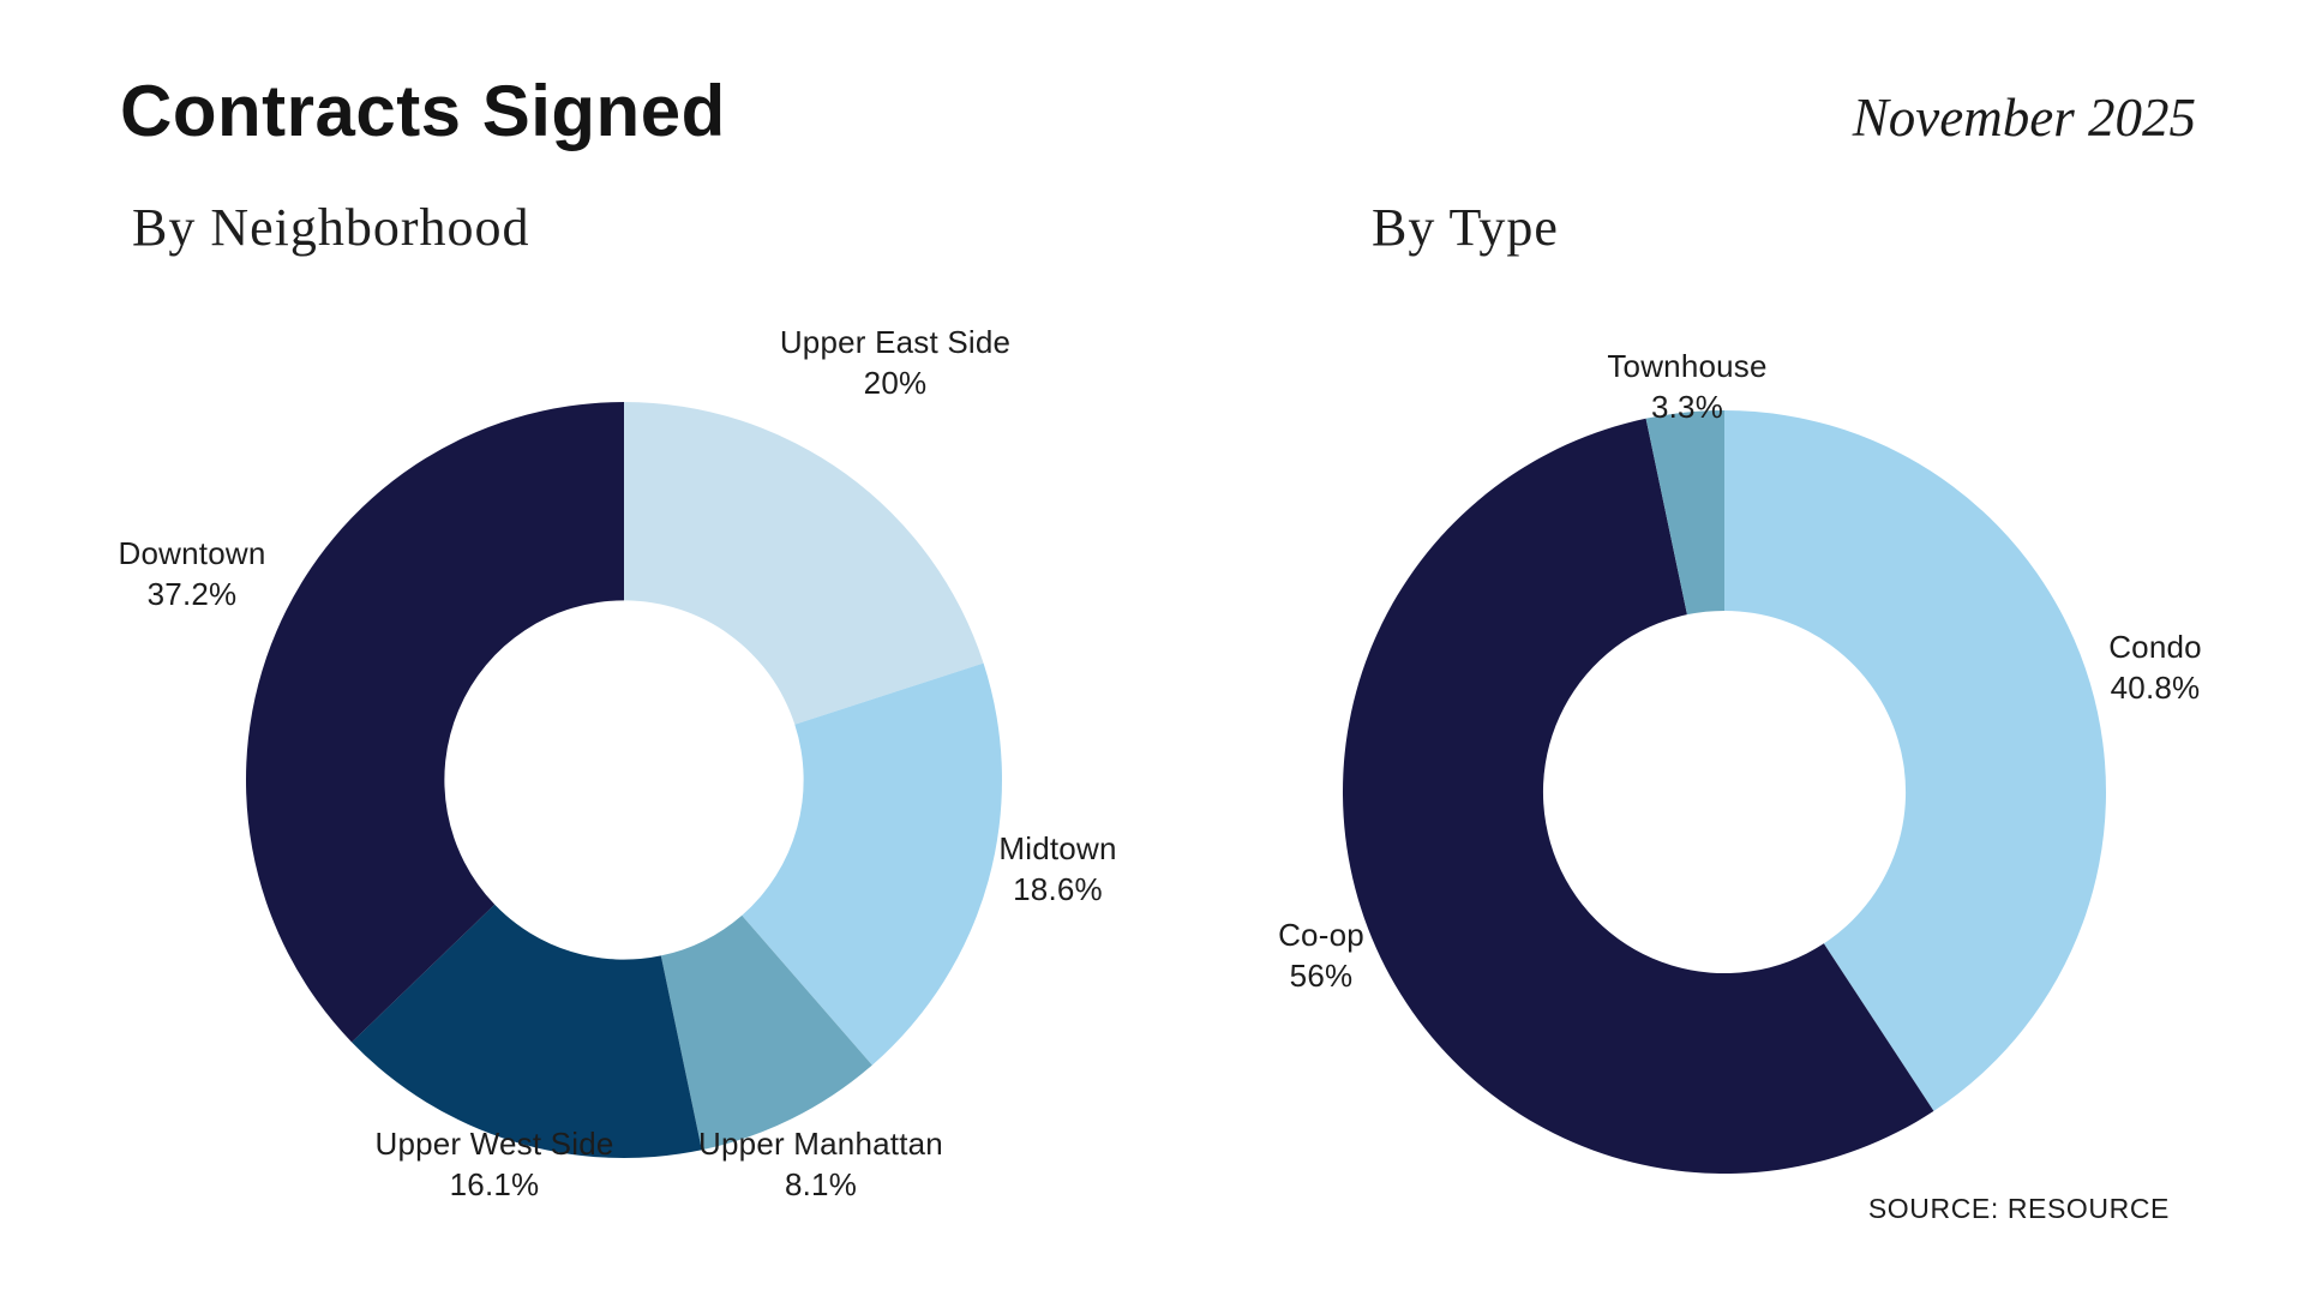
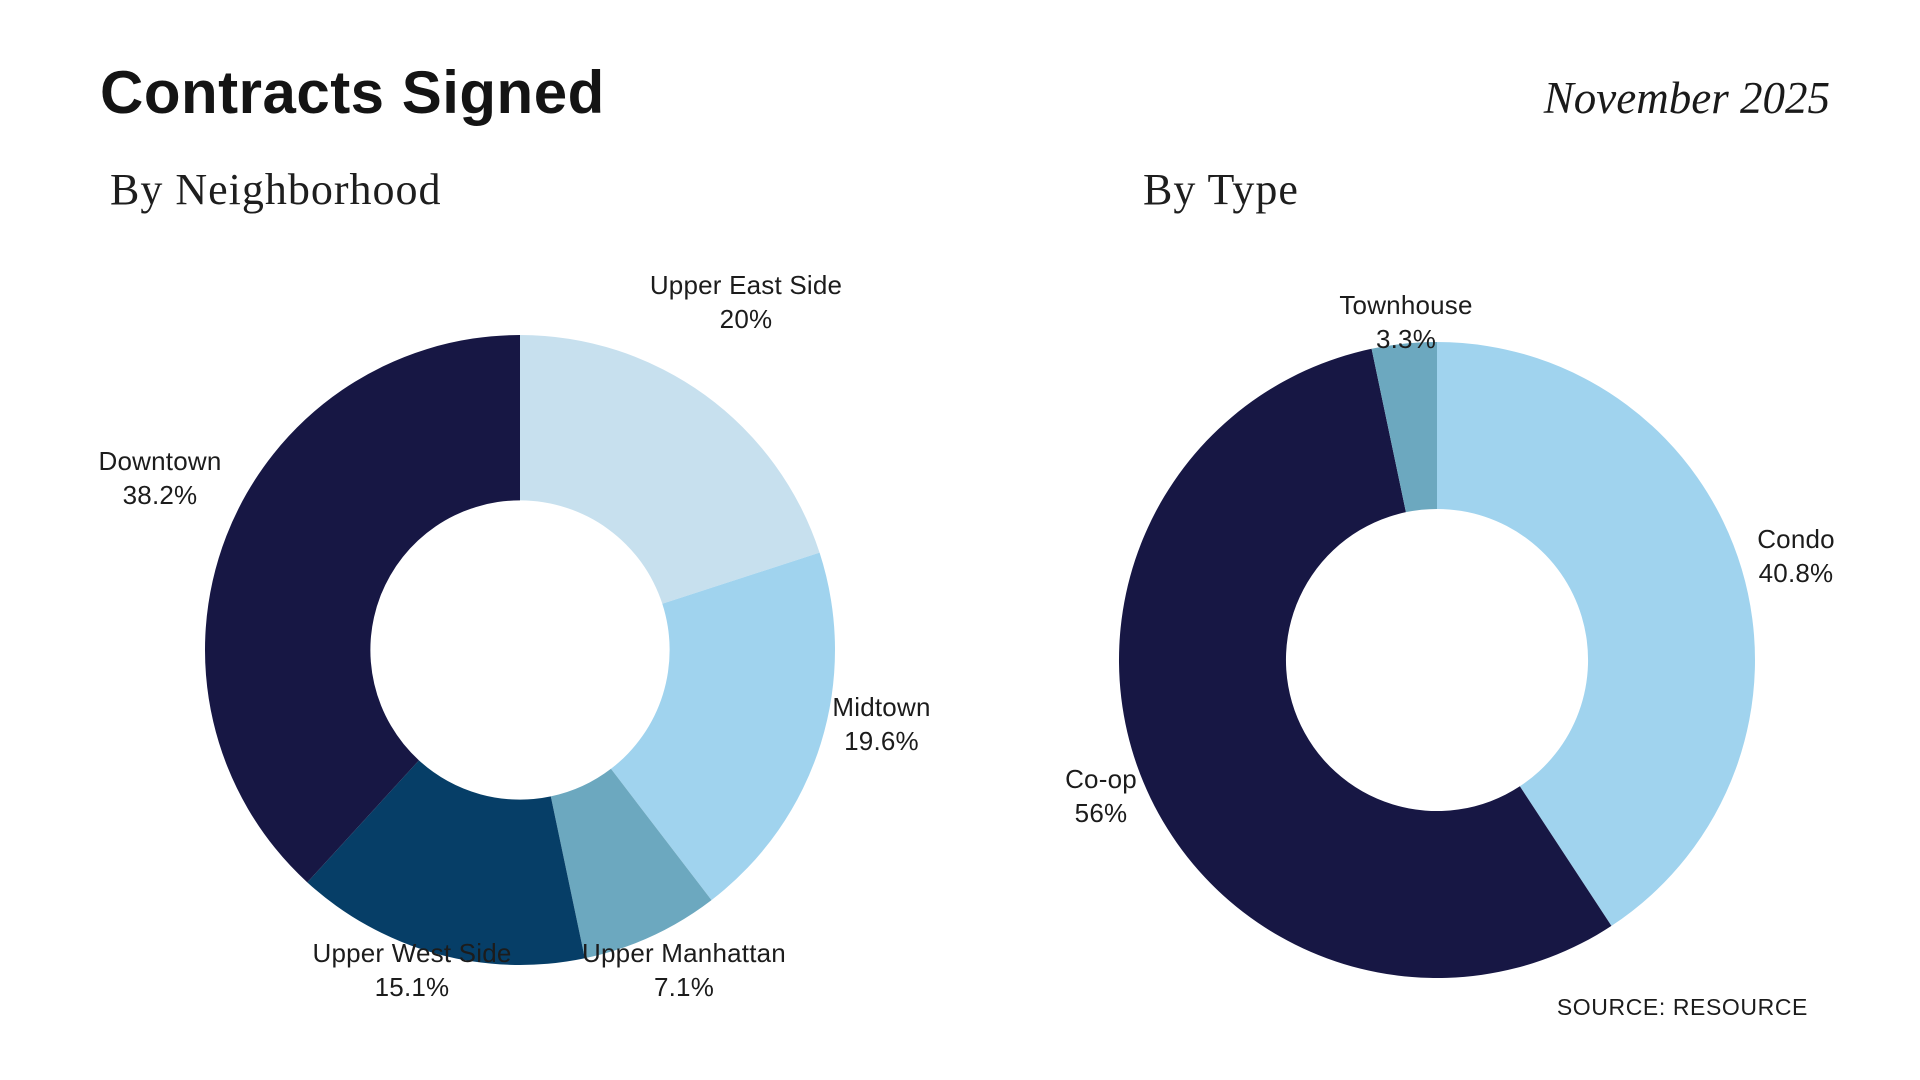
By Neighborhood/Midtown: 18.6% -> 19.6%
By Neighborhood/Upper Manhattan: 8.1% -> 7.1%
By Neighborhood/Upper West Side: 16.1% -> 15.1%
By Neighborhood/Downtown: 37.2% -> 38.2%
